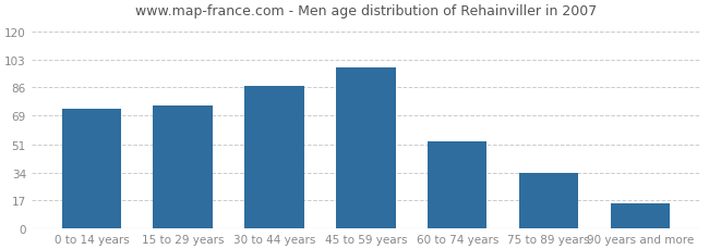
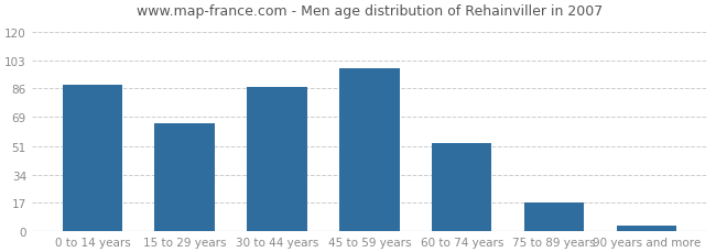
0 to 14 years: 73 -> 88
15 to 29 years: 75 -> 65
75 to 89 years: 34 -> 17
90 years and more: 15 -> 3
